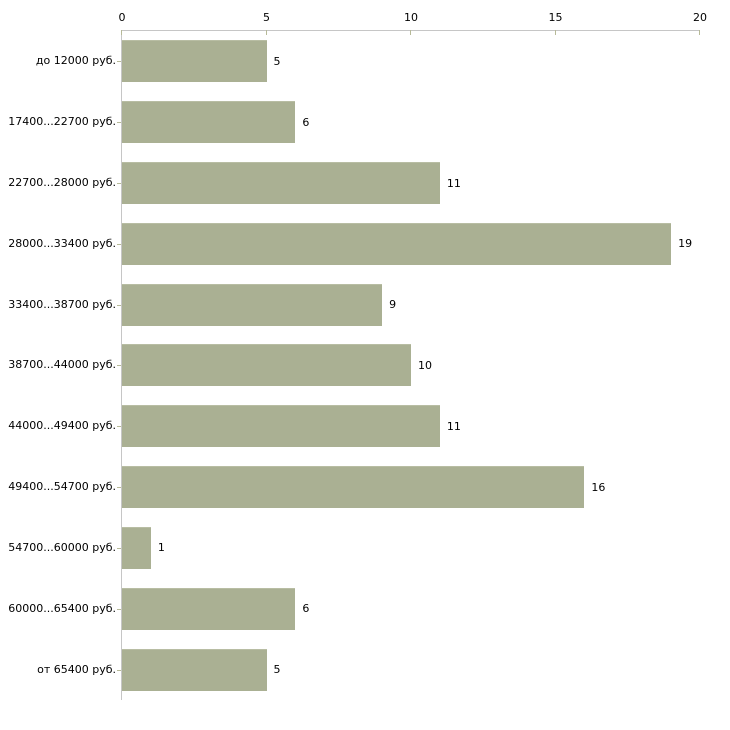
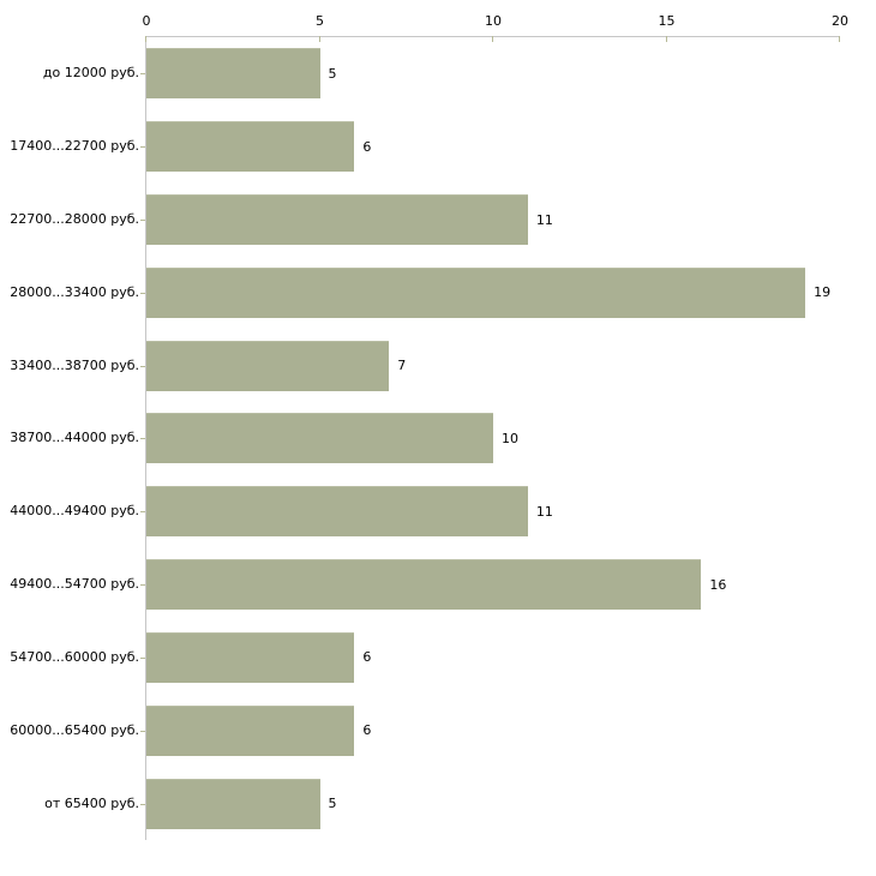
33400...38700 руб.: 9 -> 7
54700...60000 руб.: 1 -> 6
